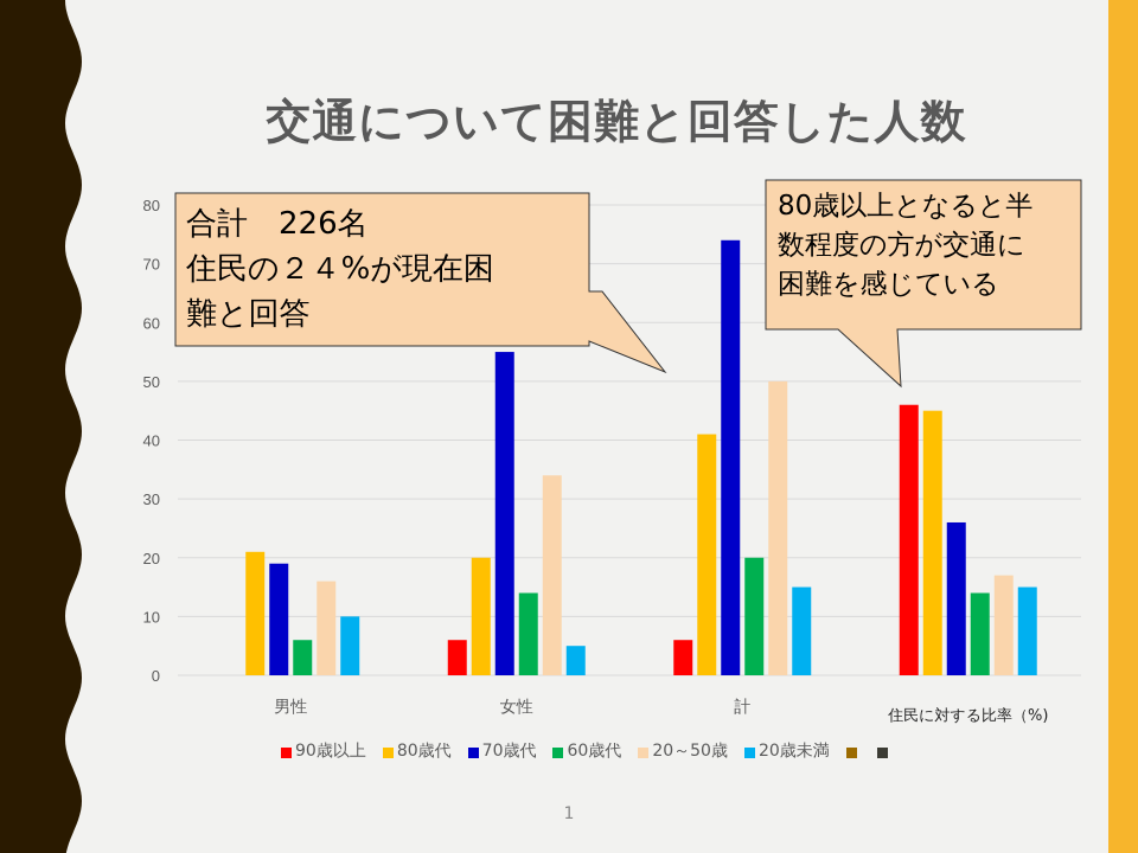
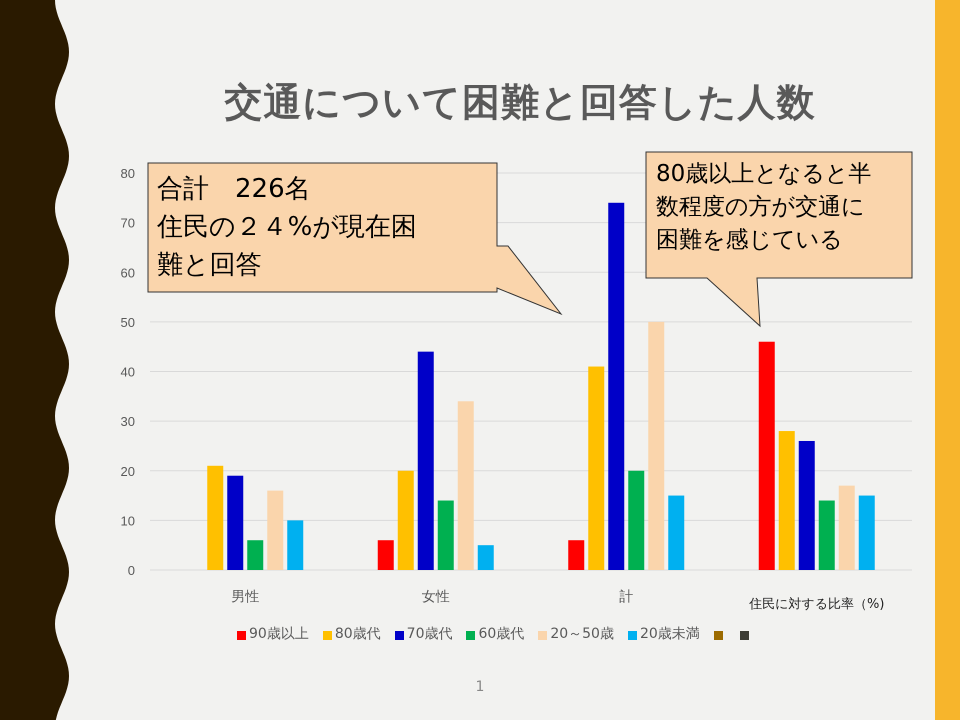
70歳代/女性: 55 -> 44
80歳代/住民に対する比率（%): 45 -> 28
